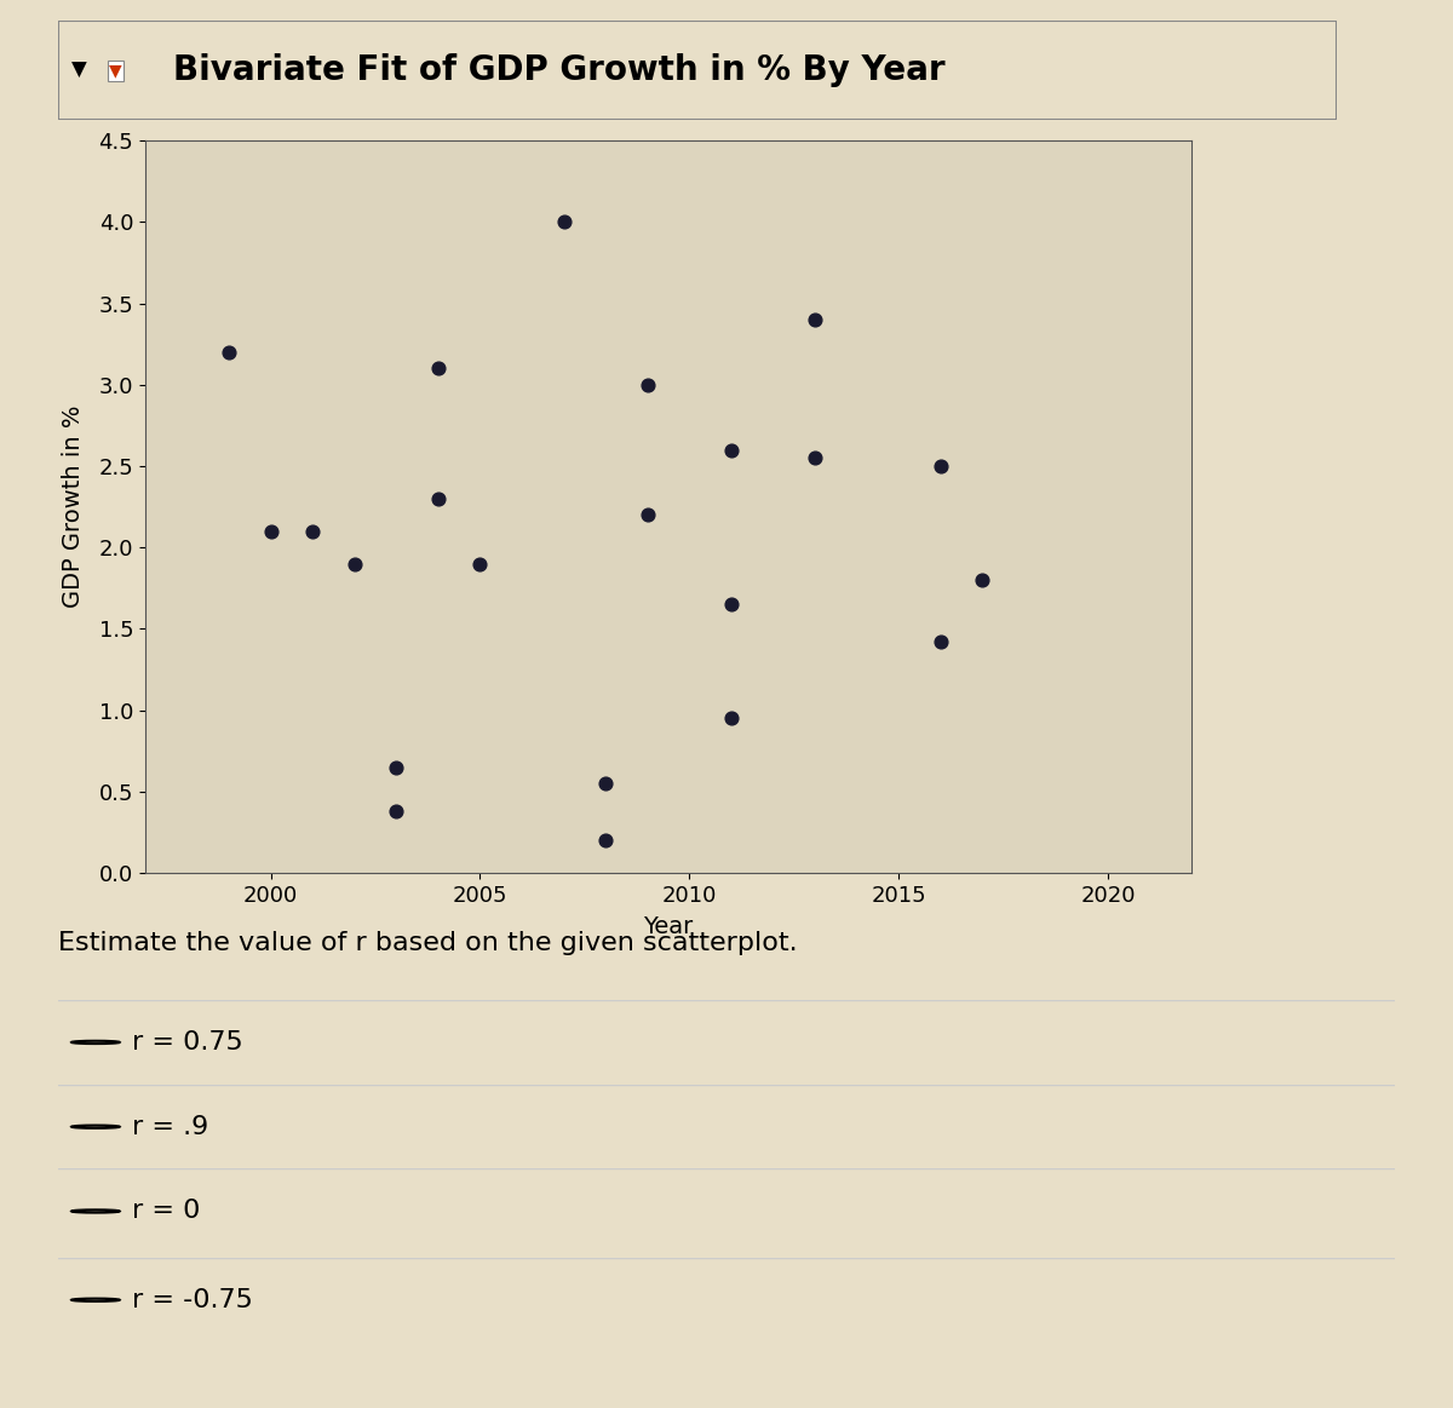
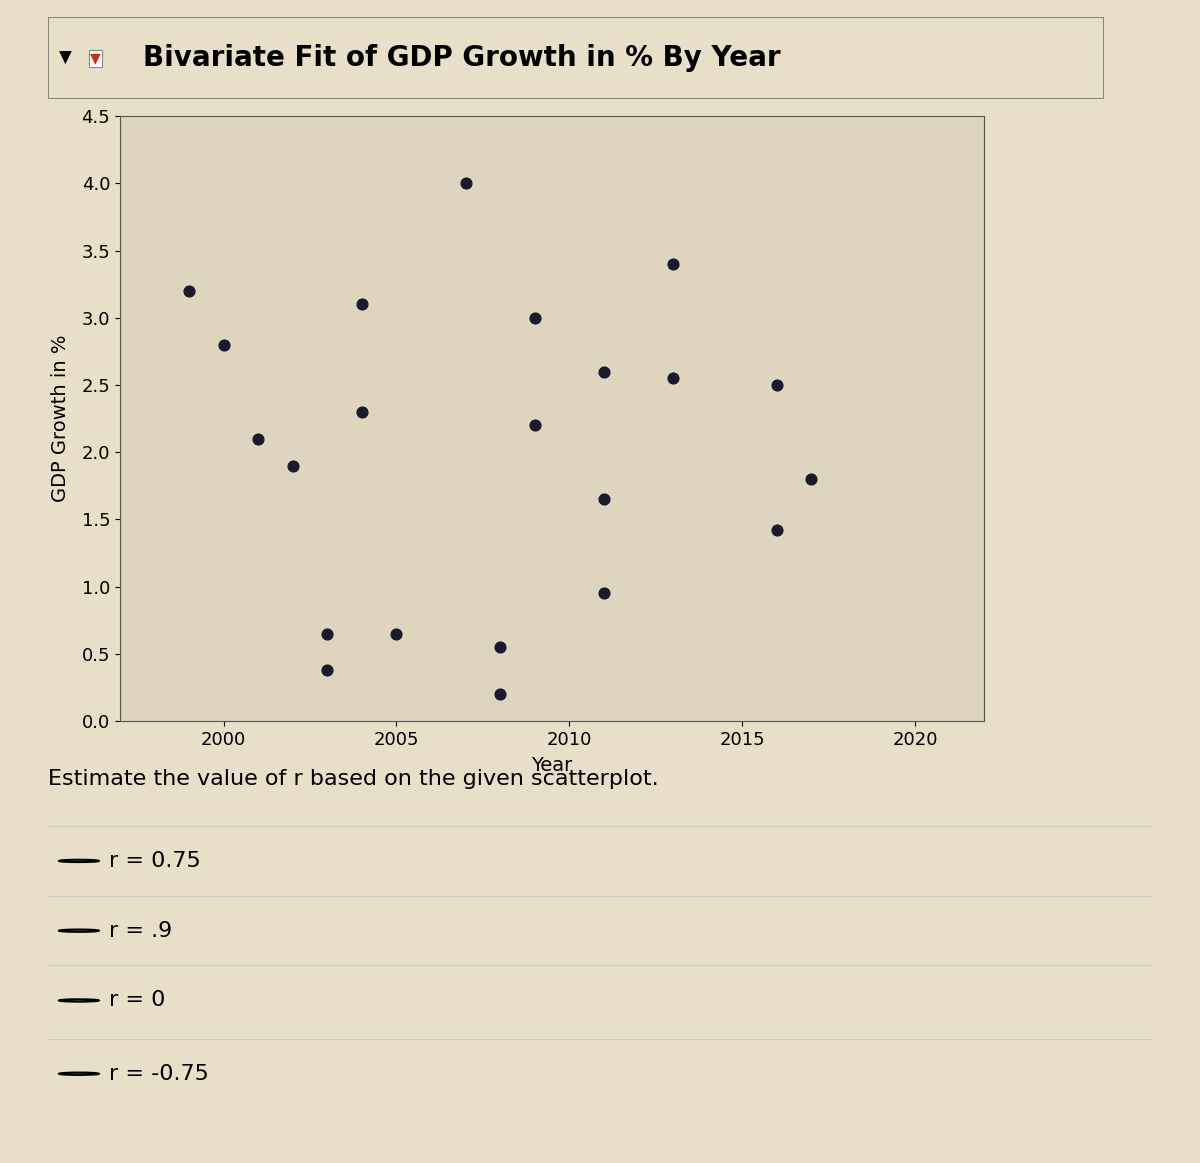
2000: 2.10 -> 2.80
2005: 1.90 -> 0.65
